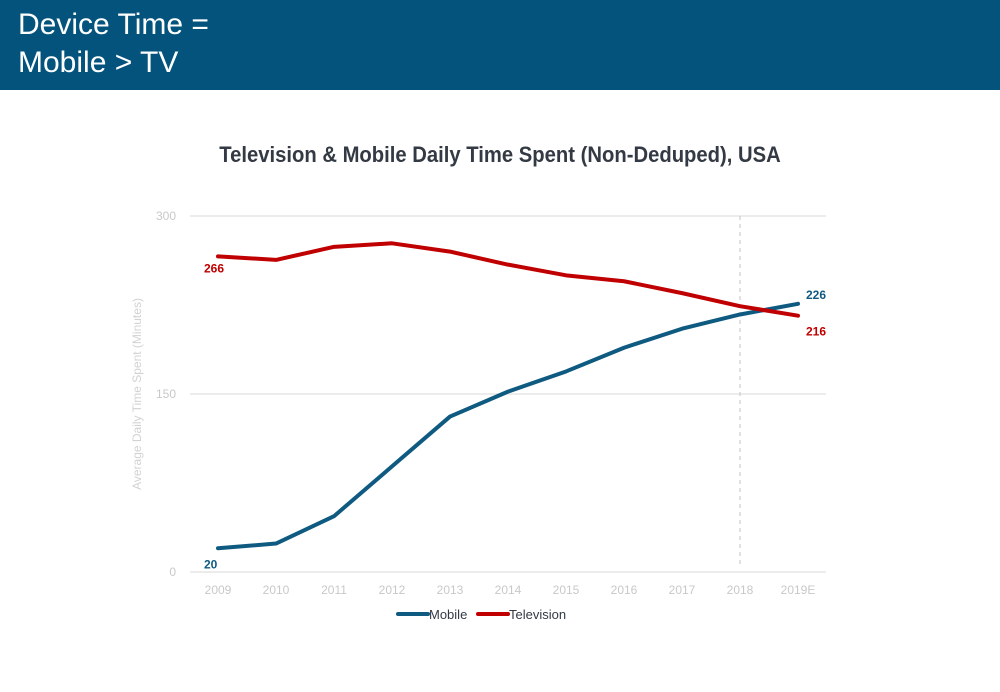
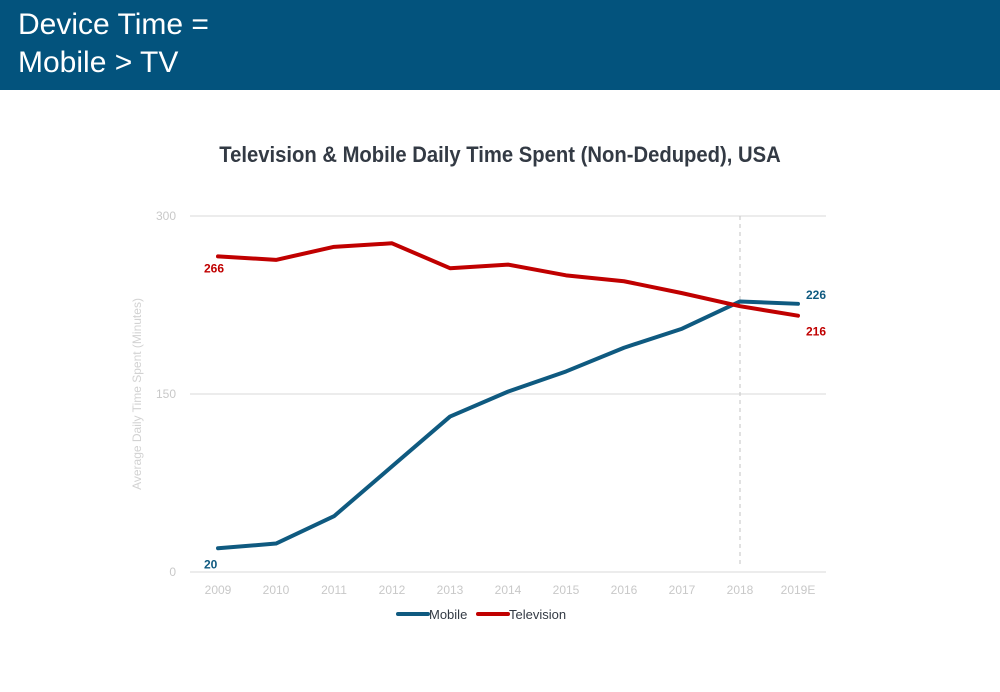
Television/2013: 270 -> 256
Mobile/2018: 217 -> 228
